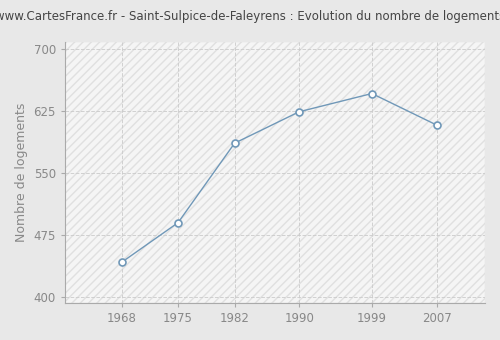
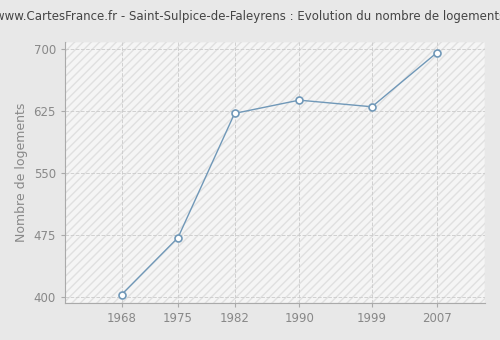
1968: 442 -> 403
1975: 490 -> 472
1982: 586 -> 622
1990: 624 -> 638
1999: 646 -> 630
2007: 608 -> 695
